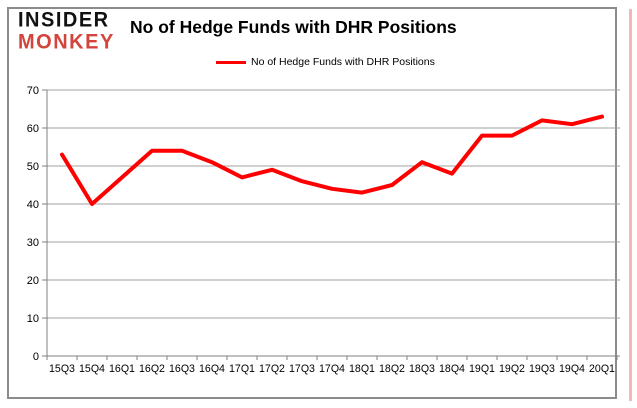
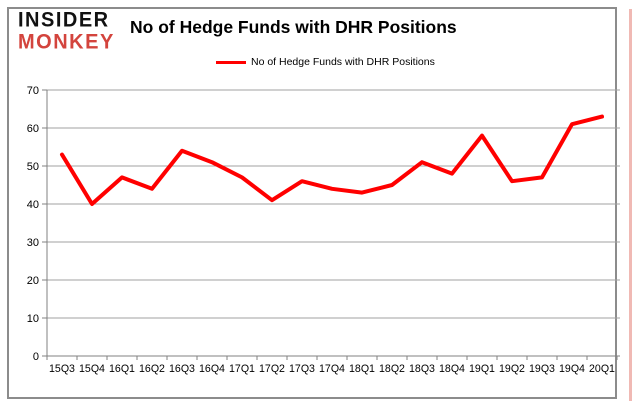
16Q2: 54 -> 44
17Q2: 49 -> 41
19Q2: 58 -> 46
19Q3: 62 -> 47
